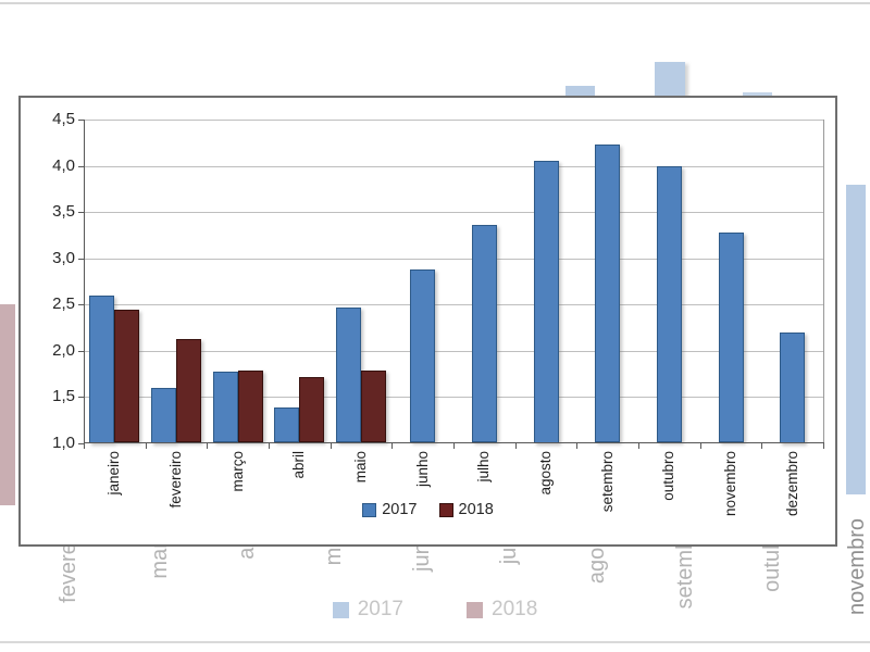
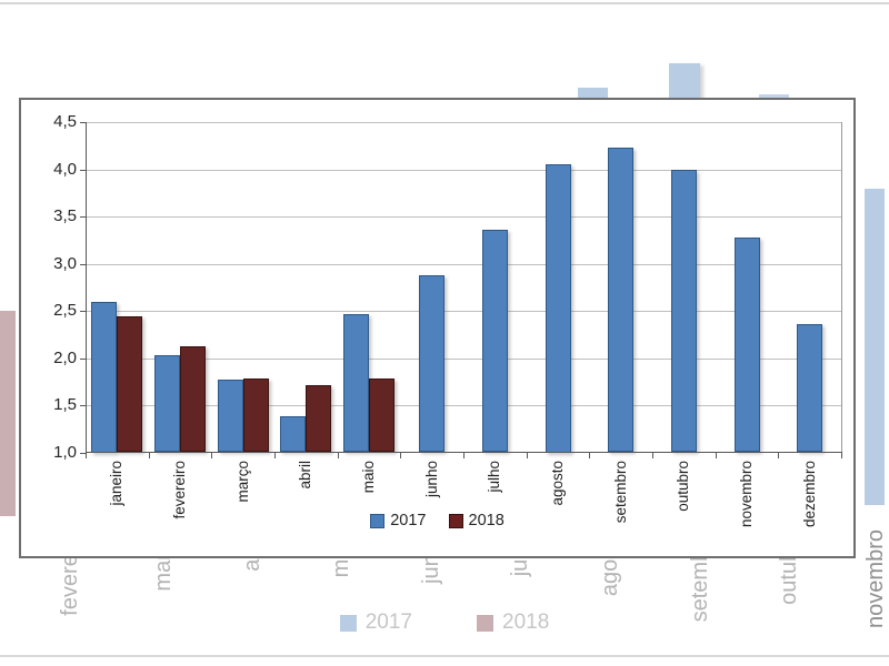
2017/fevereiro: 1,6 -> 2,0
2017/dezembro: 2,2 -> 2,4
